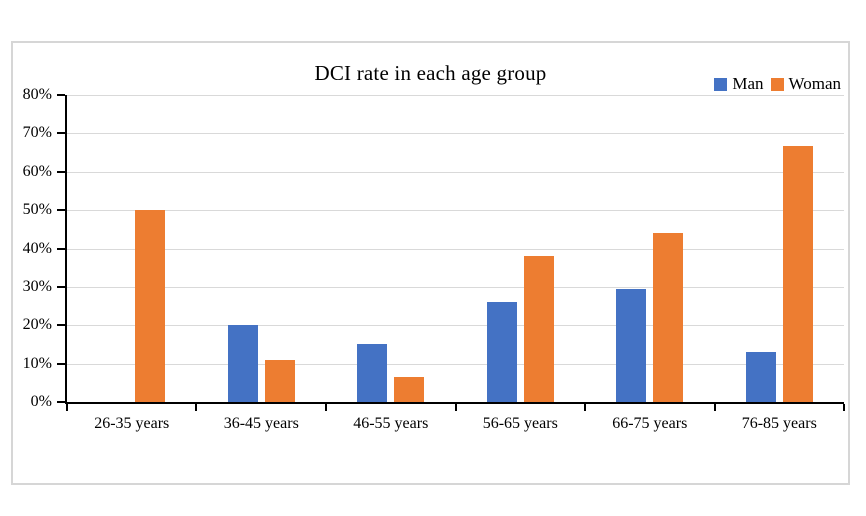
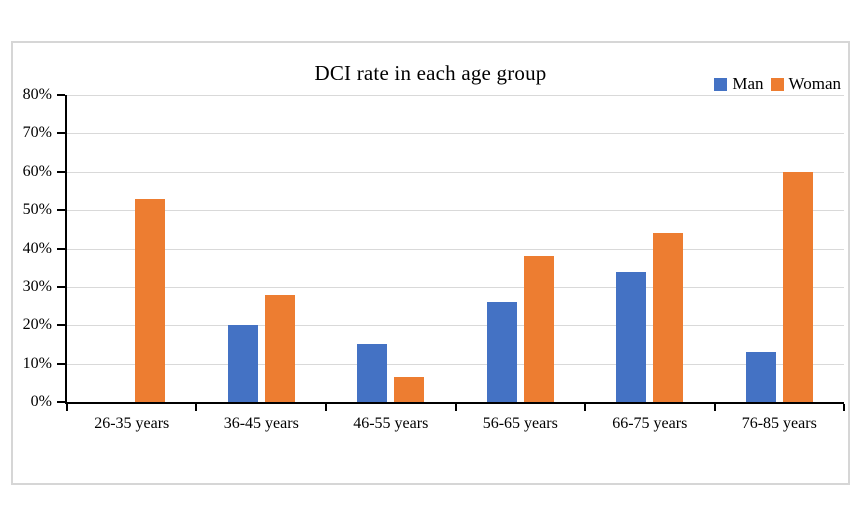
Woman/26-35 years: 50% -> 53%
Woman/36-45 years: 11% -> 28%
Man/66-75 years: 30% -> 34%
Woman/76-85 years: 67% -> 60%
